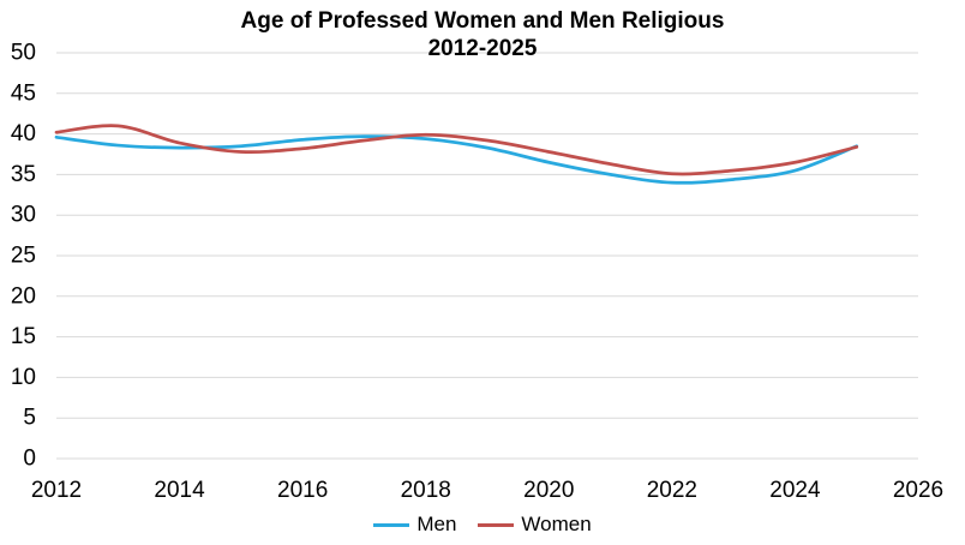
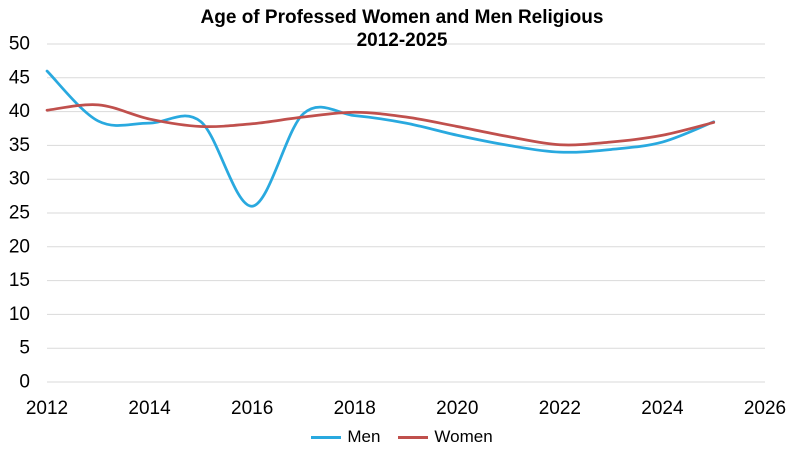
Men/2012: 40 -> 46
Men/2016: 39 -> 26
